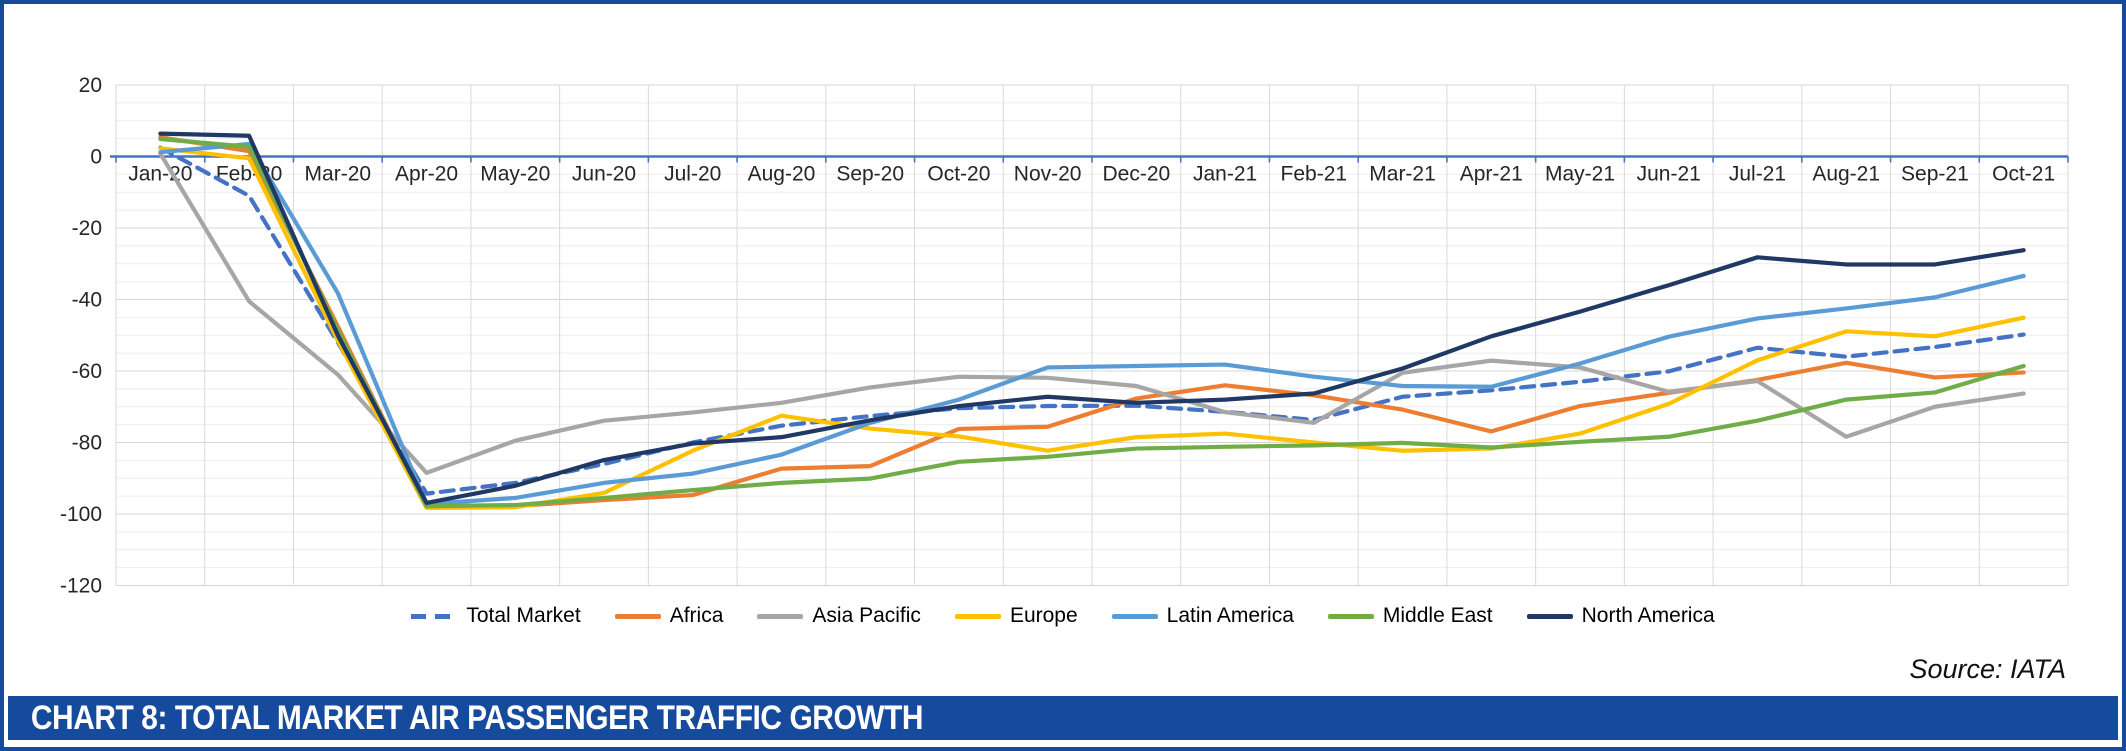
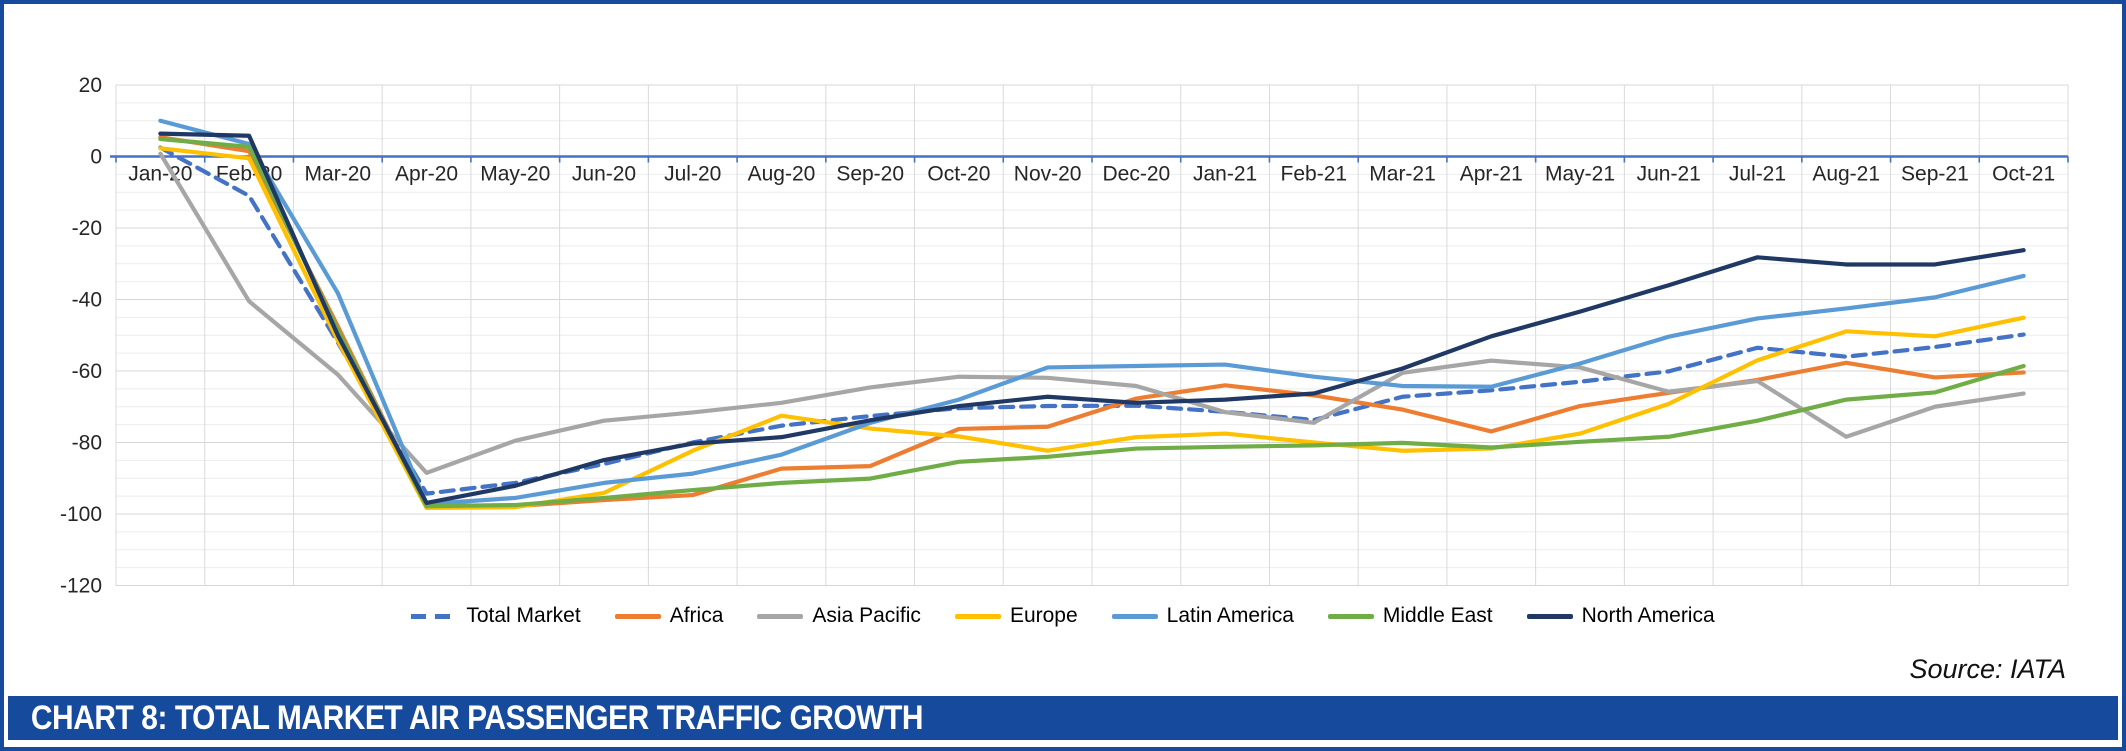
Latin America/Jan-20: 1 -> 10
